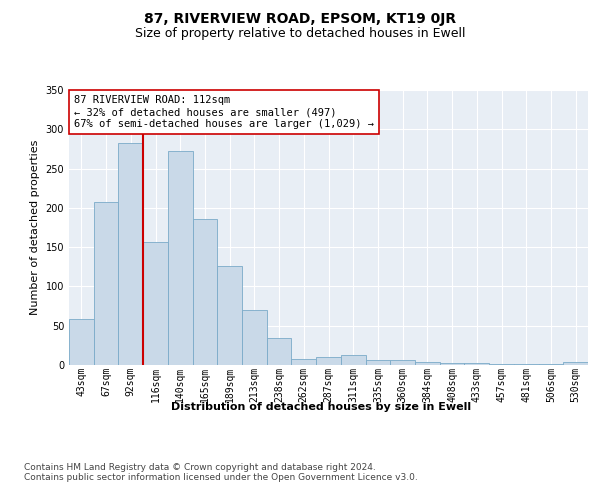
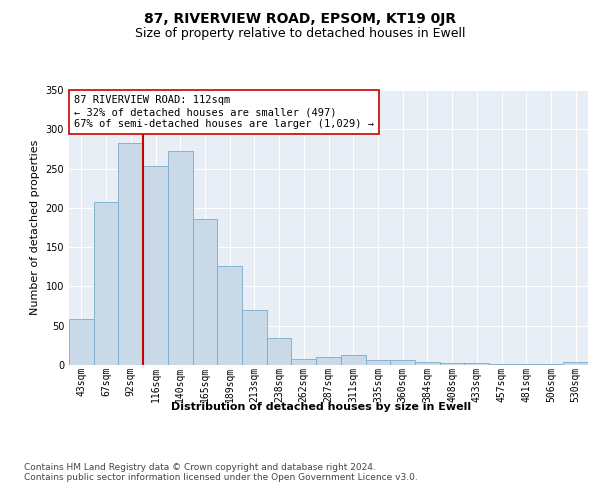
116sqm: 156 -> 253
